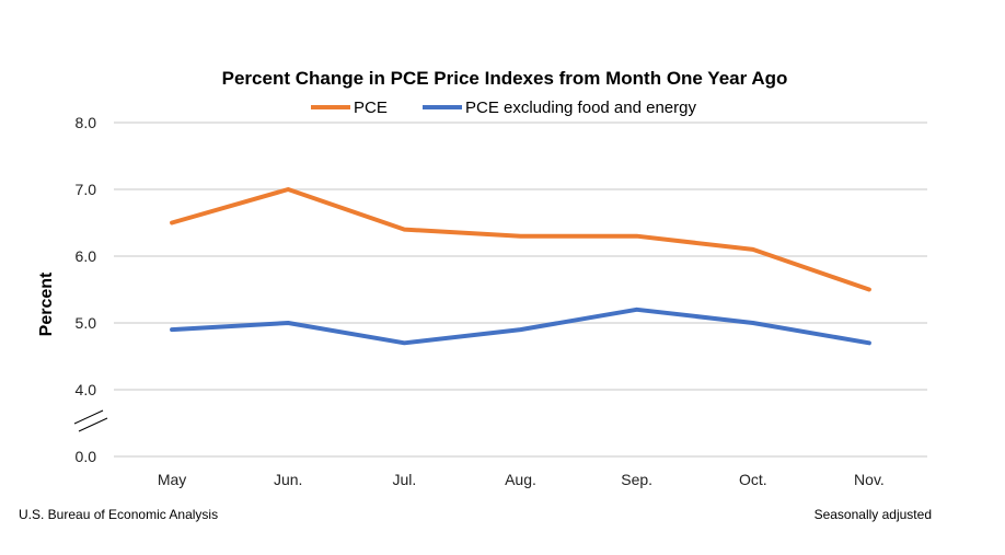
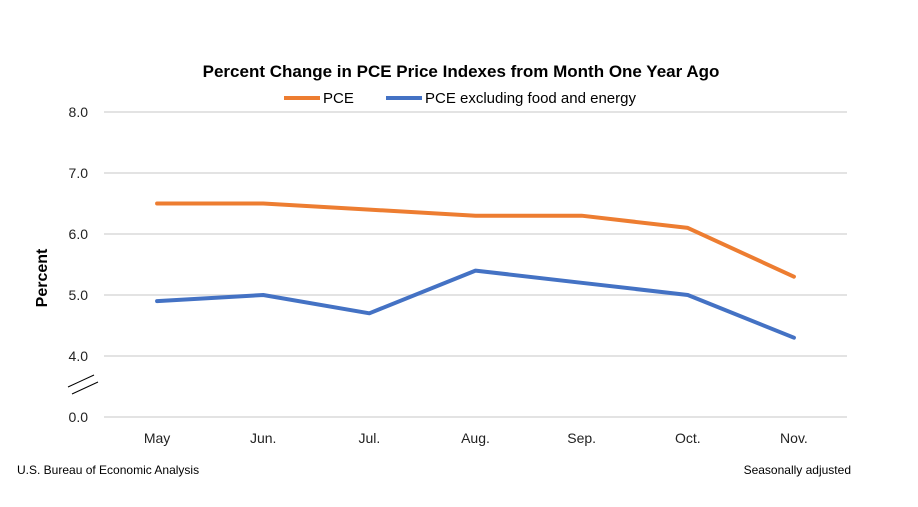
PCE/Jun.: 7.0 -> 6.5
PCE excluding food and energy/Aug.: 4.9 -> 5.4
PCE/Nov.: 5.5 -> 5.3
PCE excluding food and energy/Nov.: 4.7 -> 4.3
